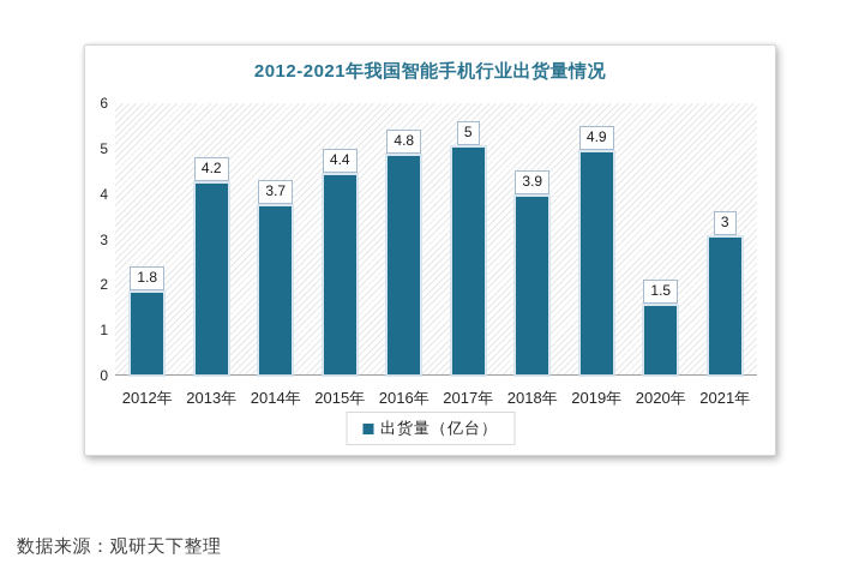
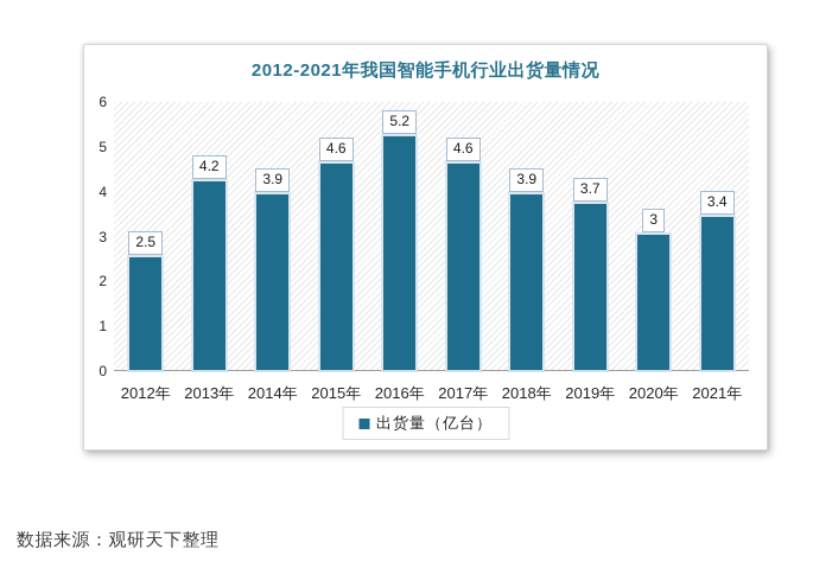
2012年: 1.8 -> 2.5
2014年: 3.7 -> 3.9
2015年: 4.4 -> 4.6
2016年: 4.8 -> 5.2
2017年: 5 -> 4.6
2019年: 4.9 -> 3.7
2020年: 1.5 -> 3
2021年: 3 -> 3.4
